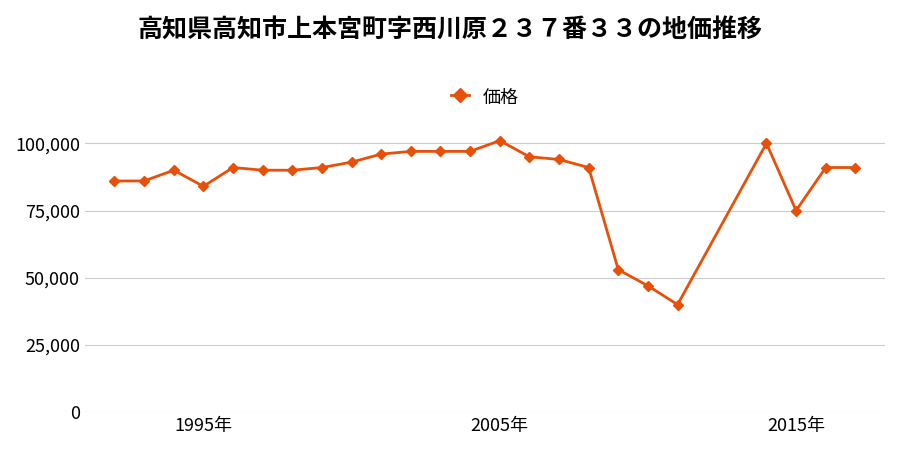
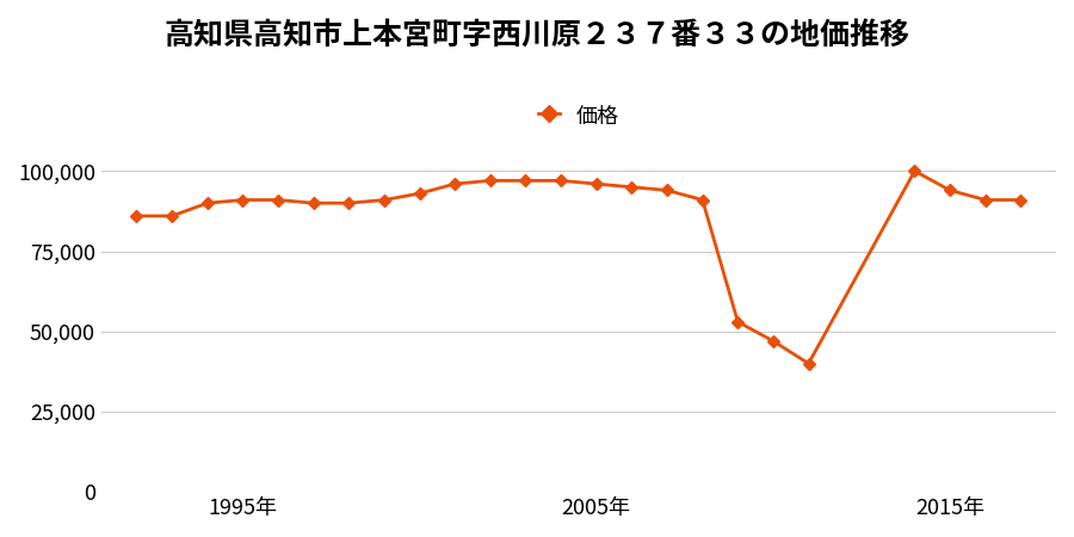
1995年: 84,000 -> 91,000
2005年: 101,000 -> 96,000
2015年: 75,000 -> 94,000
